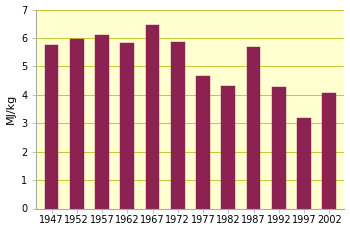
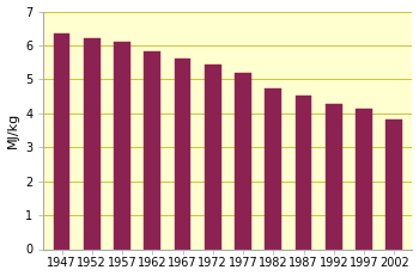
1947: 5.75 -> 6.35
1952: 5.95 -> 6.22
1967: 6.45 -> 5.60
1972: 5.85 -> 5.44
1977: 4.65 -> 5.20
1982: 4.30 -> 4.72
1987: 5.70 -> 4.53
1997: 3.20 -> 4.15
2002: 4.05 -> 3.83
